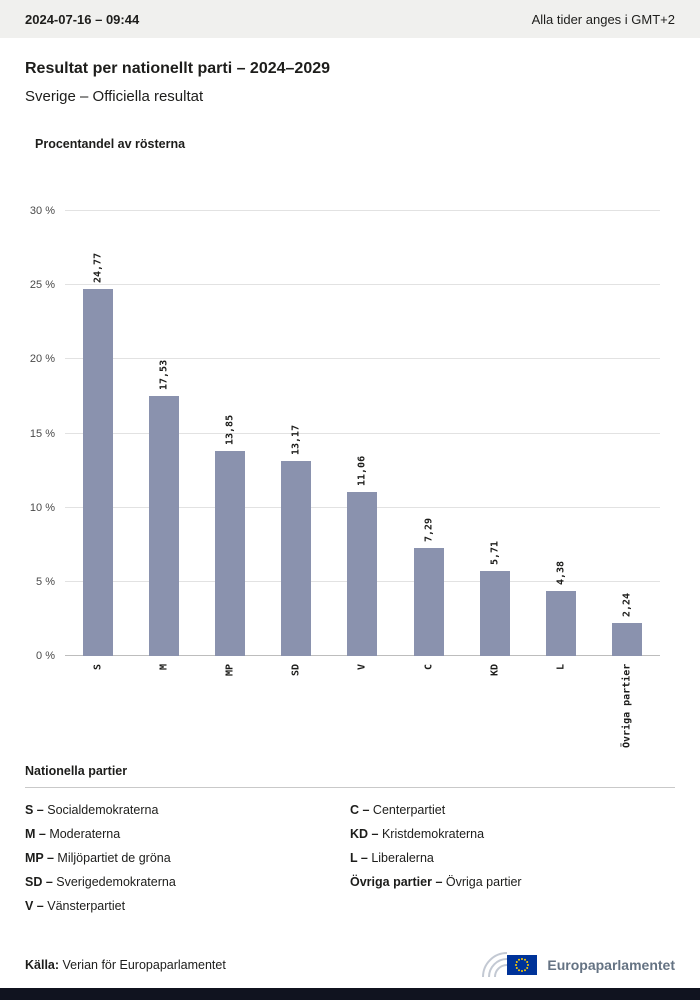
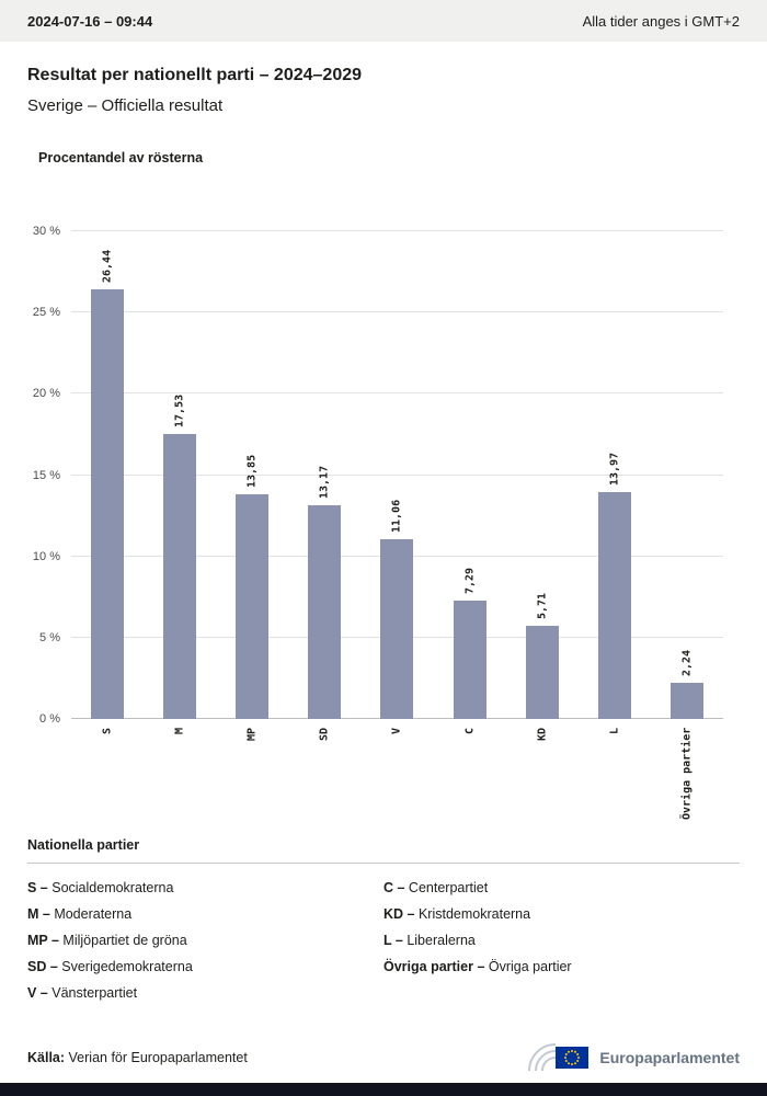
S: 24,77 -> 26,44
L: 4,38 -> 13,97
